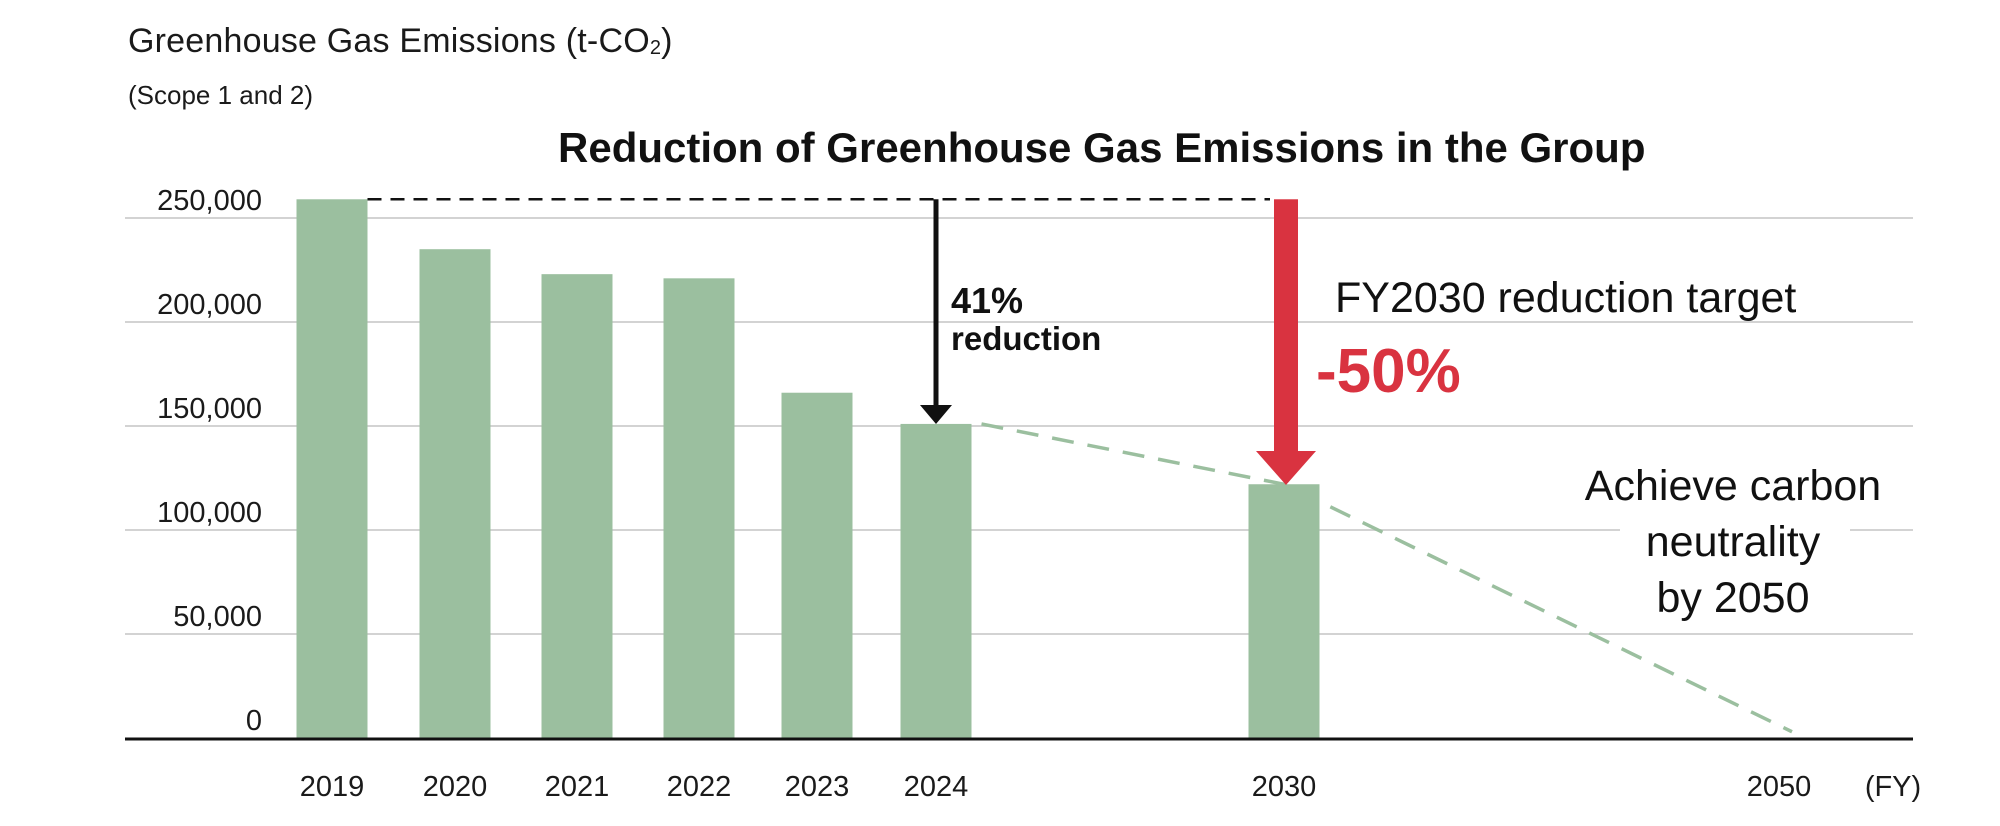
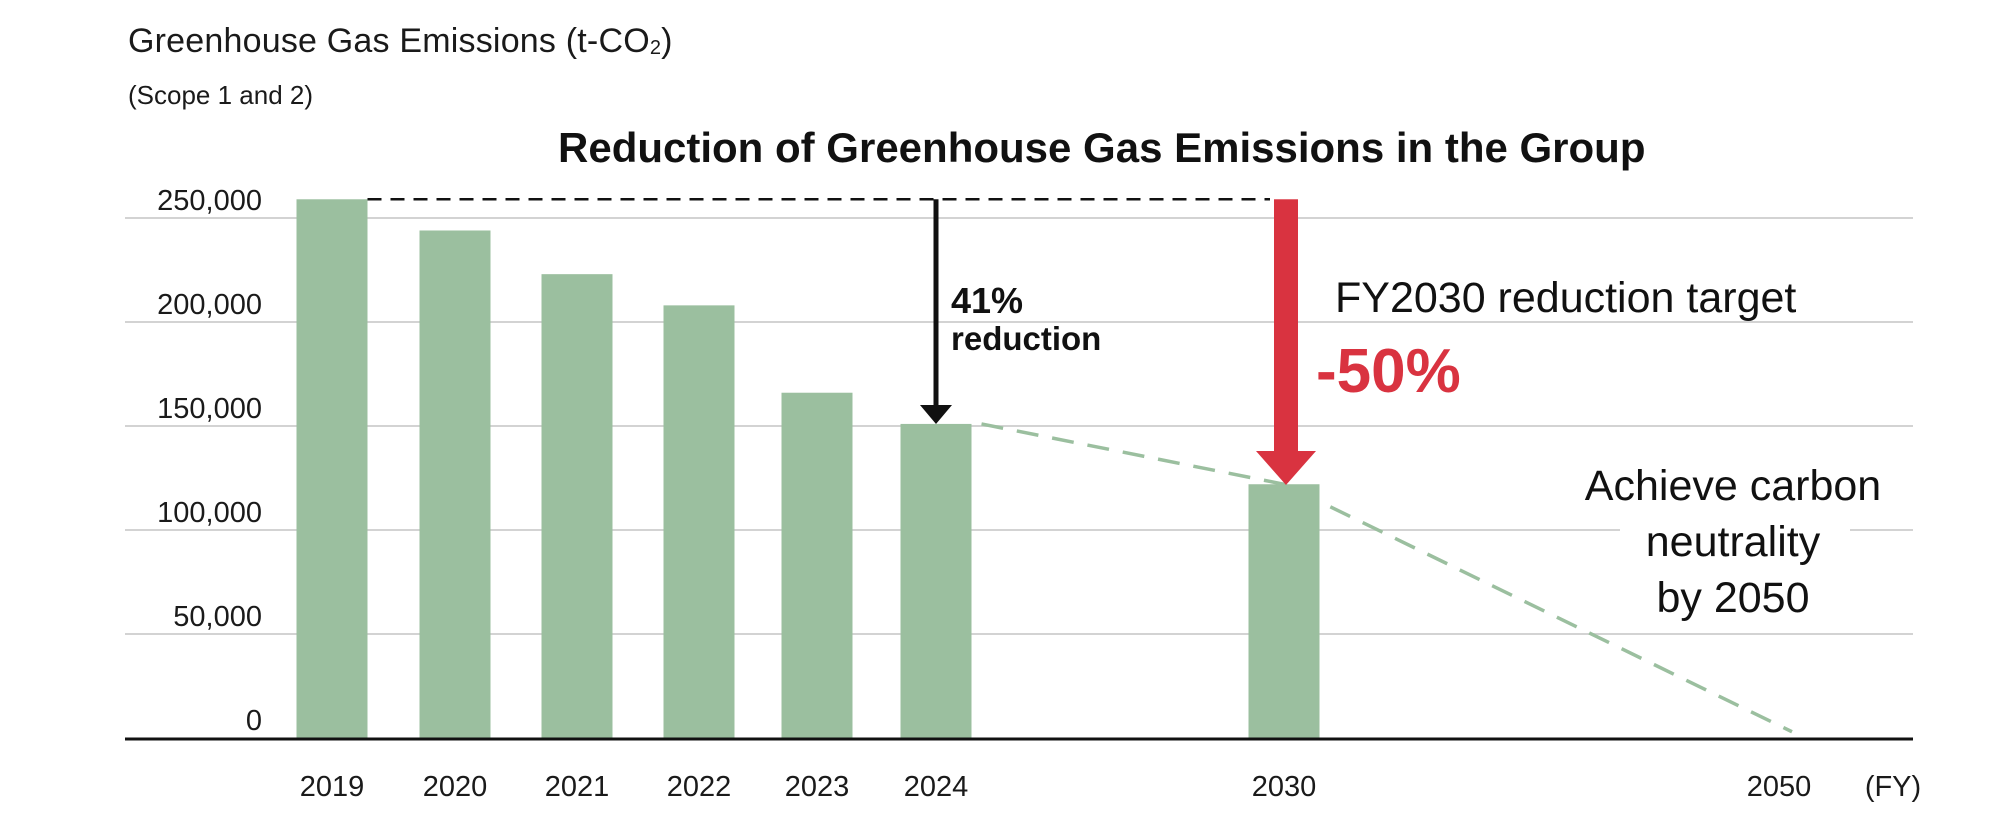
2020: 235000 -> 244000
2022: 221000 -> 208000
